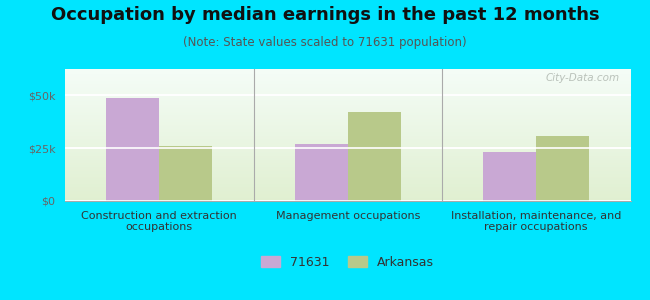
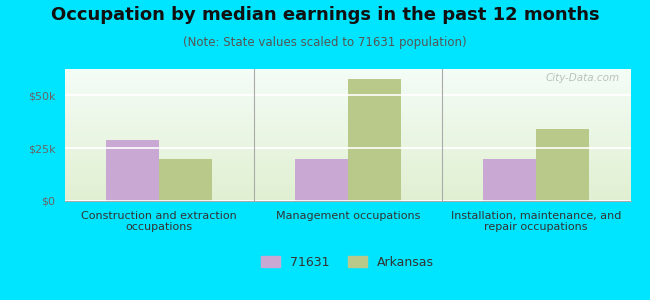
71631/Construction and extraction occupations: $49k -> $29k
Arkansas/Construction and extraction occupations: $26k -> $20k
71631/Management occupations: $27k -> $20k
Arkansas/Management occupations: $42k -> $58k
71631/Installation, maintenance, and repair occupations: $23k -> $20k
Arkansas/Installation, maintenance, and repair occupations: $31k -> $34k
